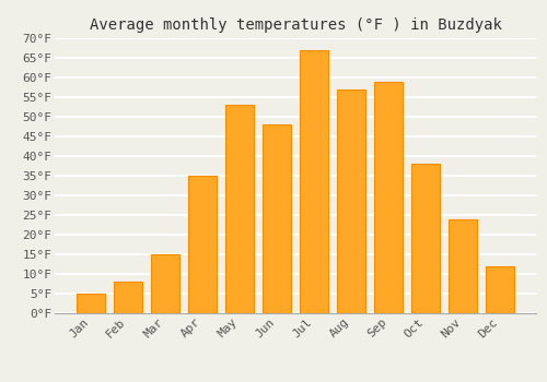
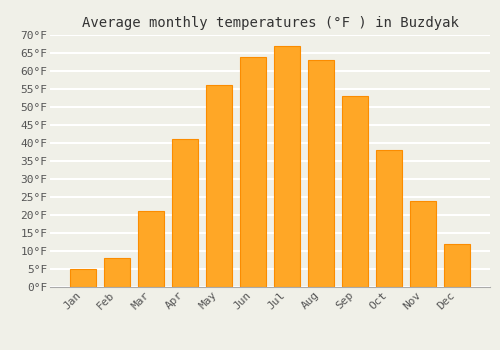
Mar: 15°F -> 21°F
Apr: 35°F -> 41°F
May: 53°F -> 56°F
Jun: 48°F -> 64°F
Aug: 57°F -> 63°F
Sep: 59°F -> 53°F
